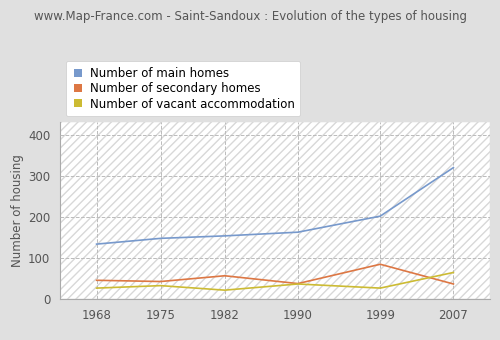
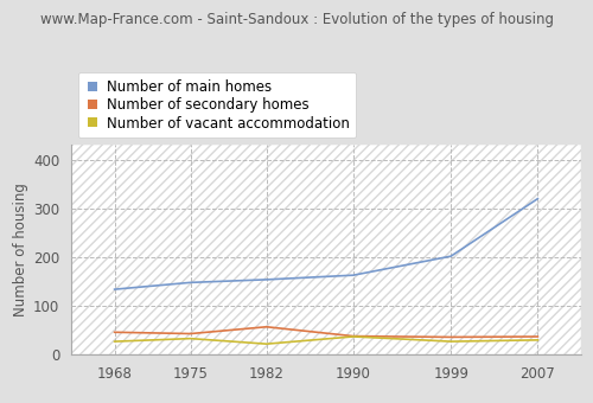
Number of secondary homes/1999: 85 -> 36
Number of vacant accommodation/2007: 65 -> 30
